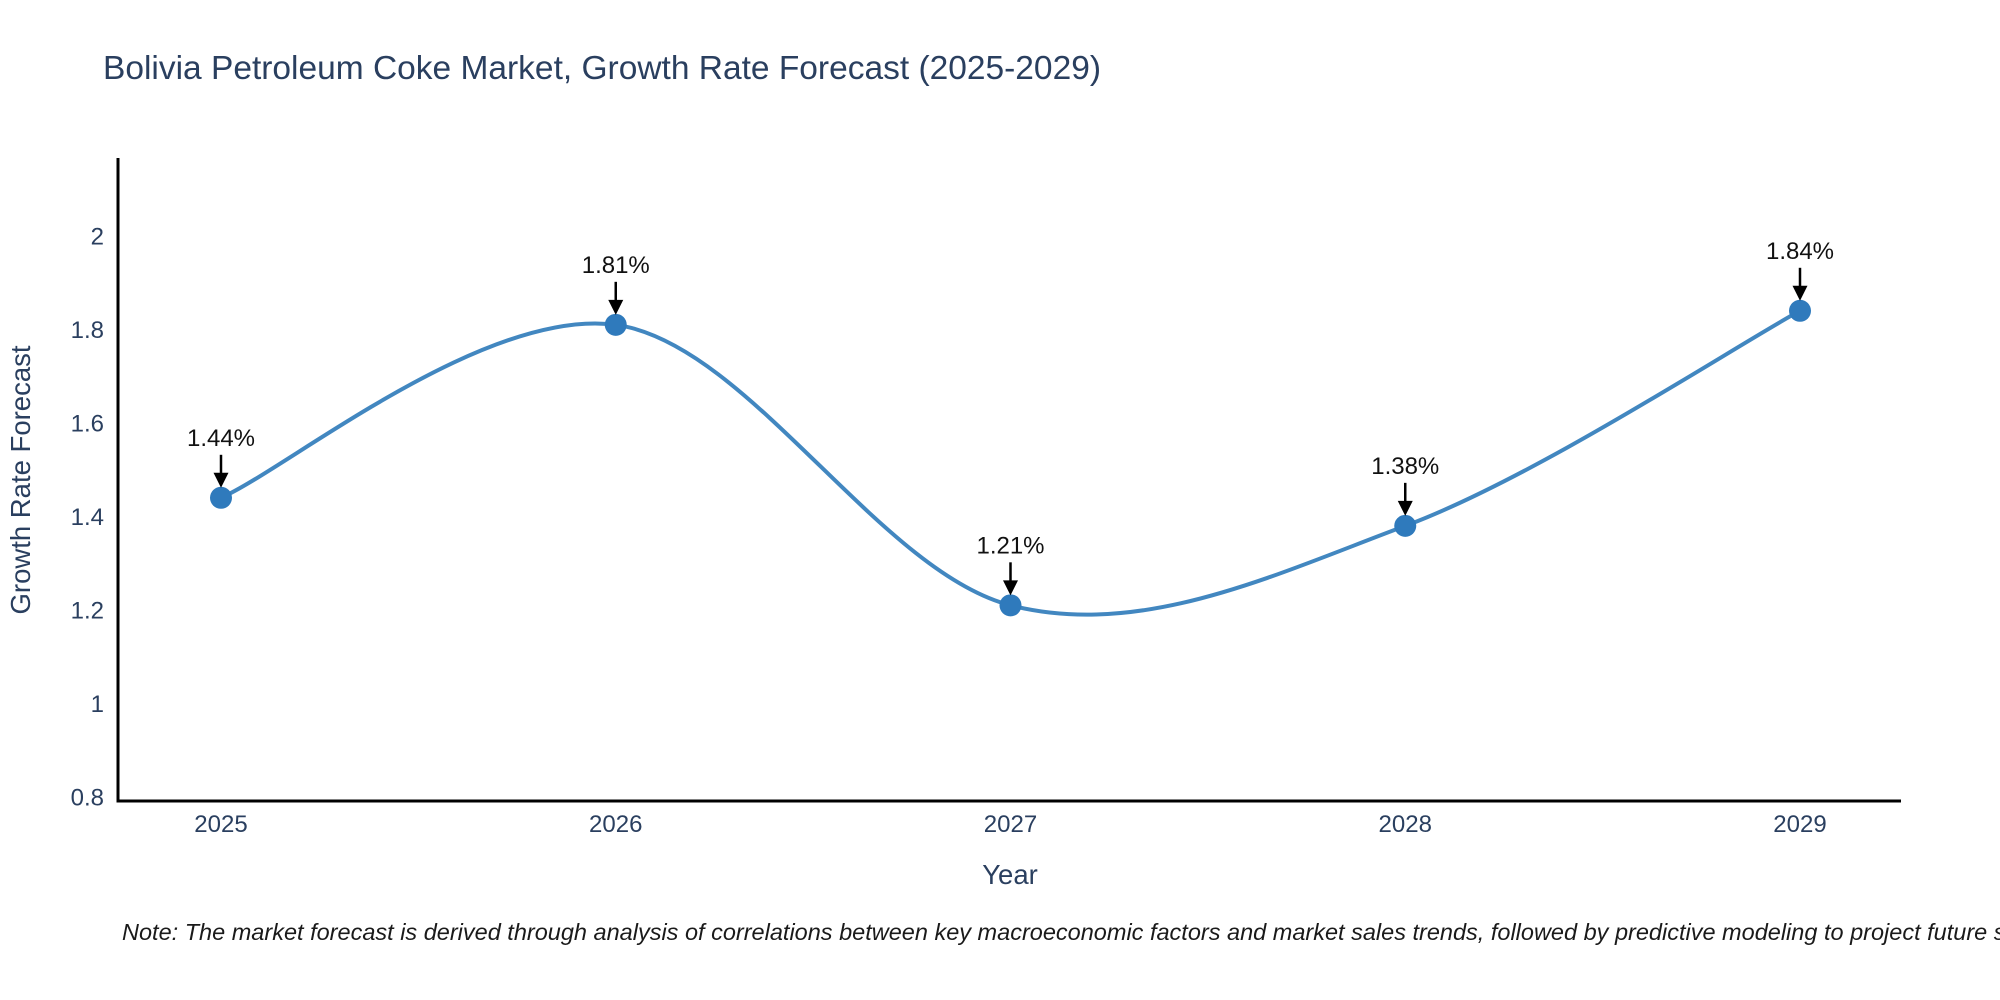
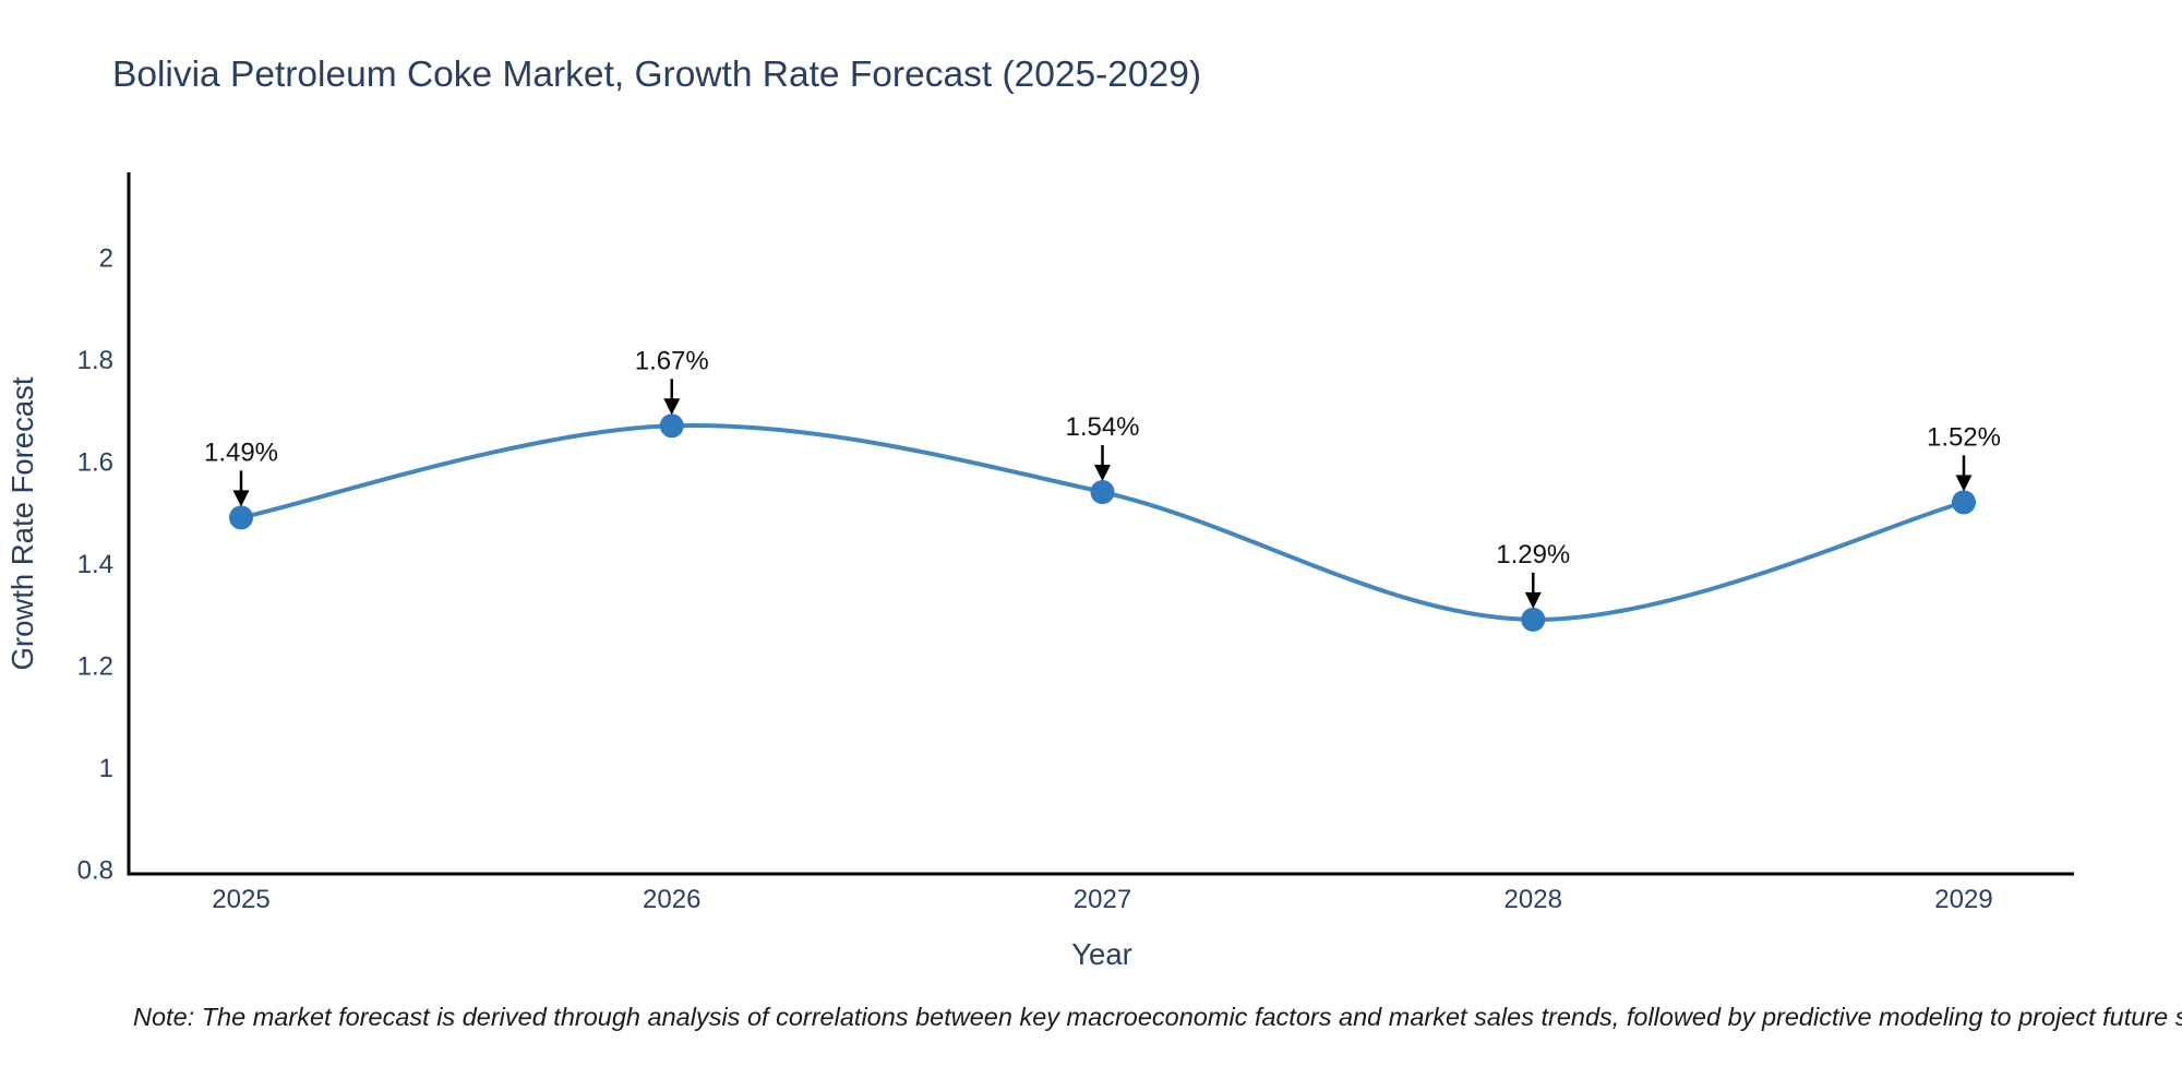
2025: 1.44% -> 1.49%
2026: 1.81% -> 1.67%
2027: 1.21% -> 1.54%
2028: 1.38% -> 1.29%
2029: 1.84% -> 1.52%
